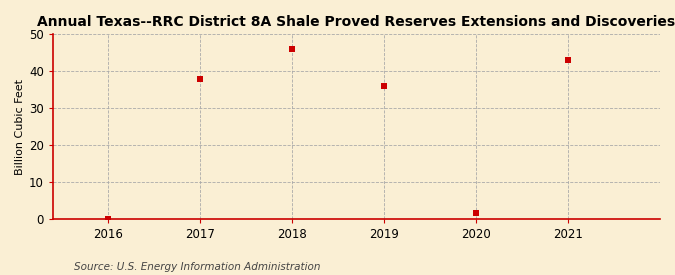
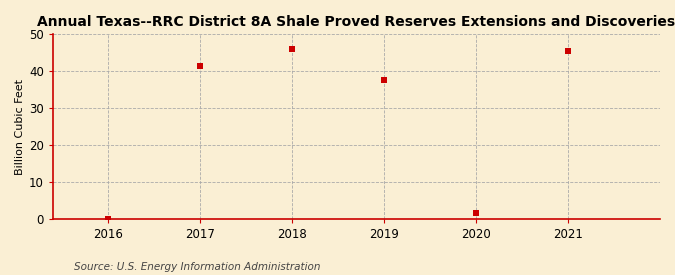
2017: 38.0 -> 41.5
2019: 36.0 -> 37.5
2021: 43.0 -> 45.5
